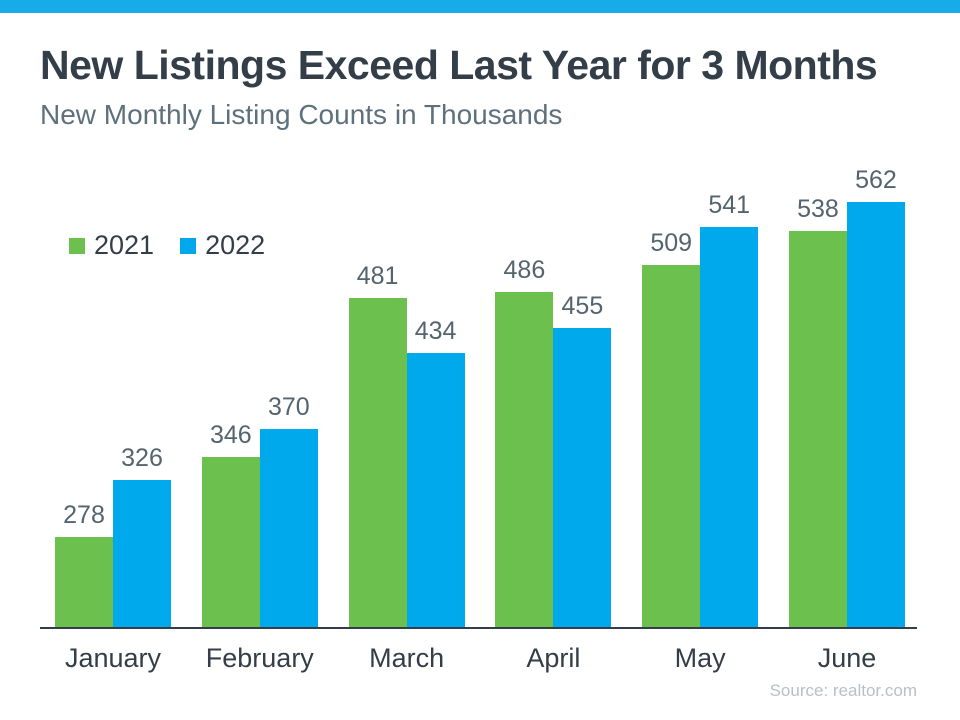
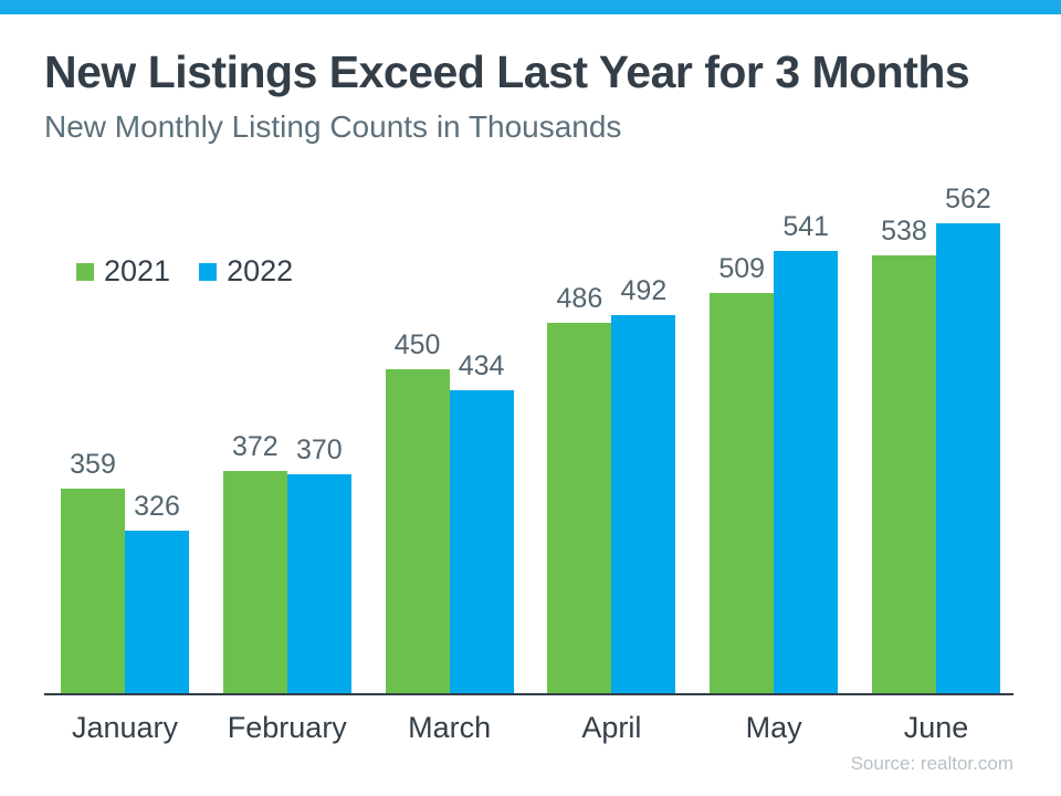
2021/January: 278 -> 359
2021/February: 346 -> 372
2021/March: 481 -> 450
2022/April: 455 -> 492
